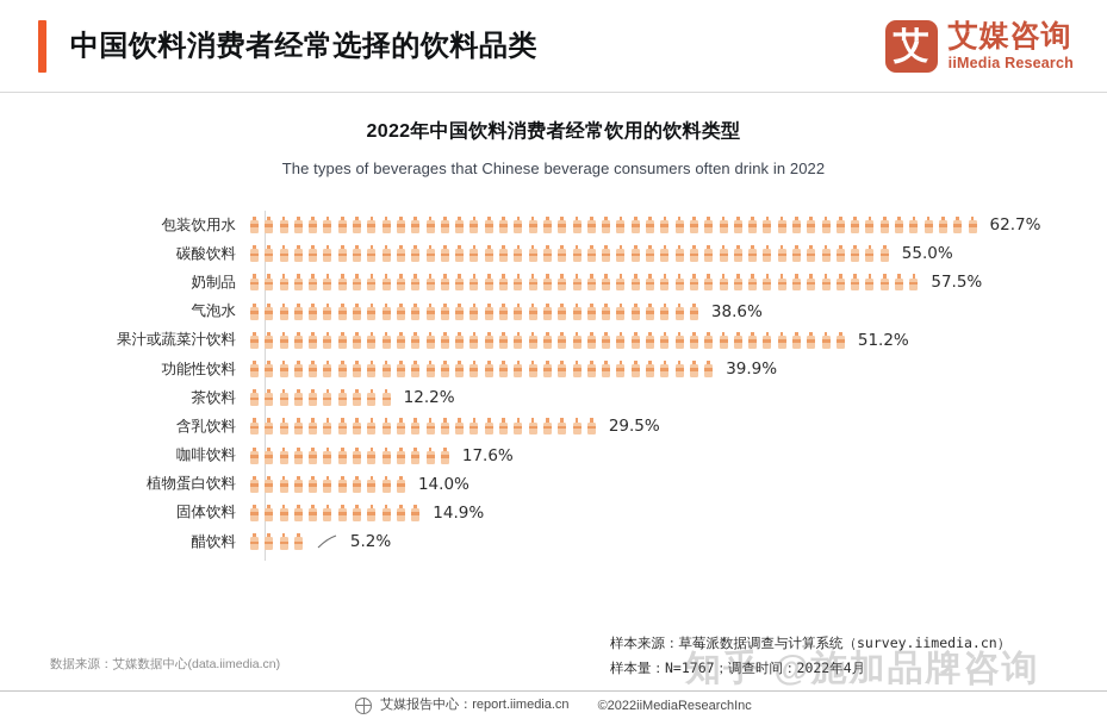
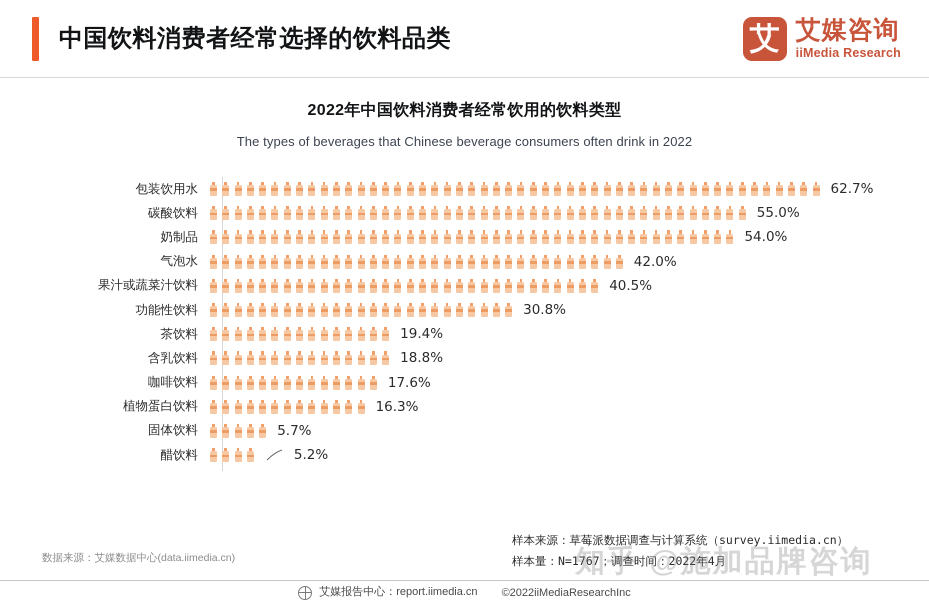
奶制品: 57.5% -> 54.0%
气泡水: 38.6% -> 42.0%
果汁或蔬菜汁饮料: 51.2% -> 40.5%
功能性饮料: 39.9% -> 30.8%
茶饮料: 12.2% -> 19.4%
含乳饮料: 29.5% -> 18.8%
植物蛋白饮料: 14.0% -> 16.3%
固体饮料: 14.9% -> 5.7%
